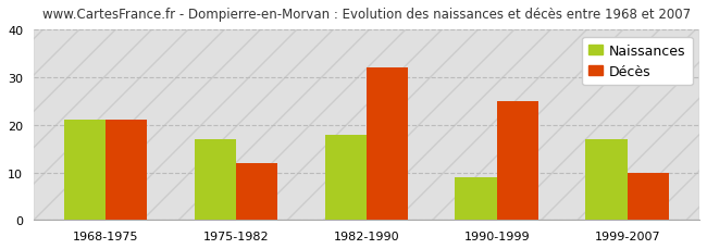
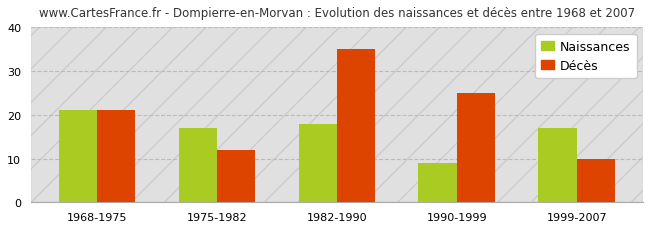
Décès/1982-1990: 32 -> 35
